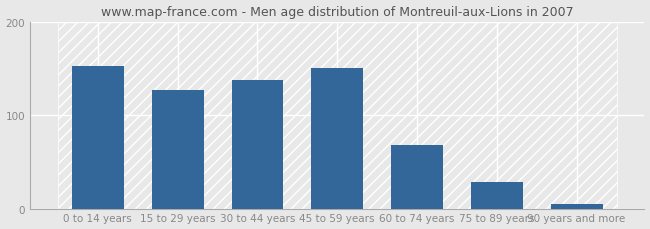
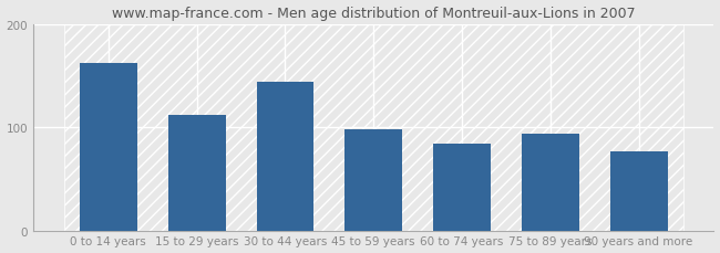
0 to 14 years: 152 -> 162
15 to 29 years: 127 -> 112
30 to 44 years: 137 -> 144
45 to 59 years: 150 -> 98
60 to 74 years: 68 -> 84
75 to 89 years: 28 -> 94
90 years and more: 5 -> 76
